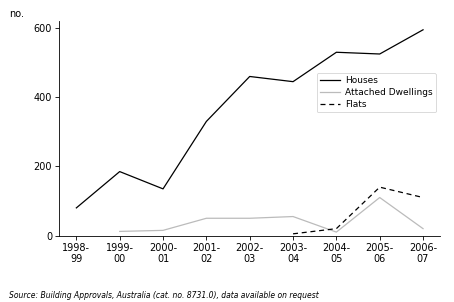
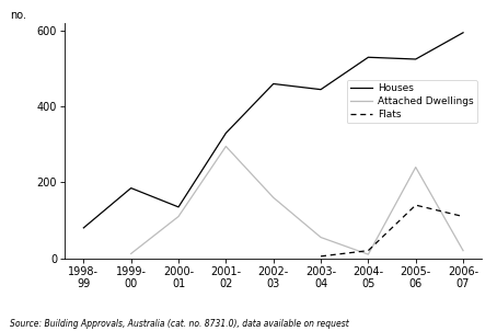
Attached Dwellings/2000- 01: 15 -> 110
Attached Dwellings/2001- 02: 50 -> 295
Attached Dwellings/2002- 03: 50 -> 160
Attached Dwellings/2005- 06: 110 -> 240
